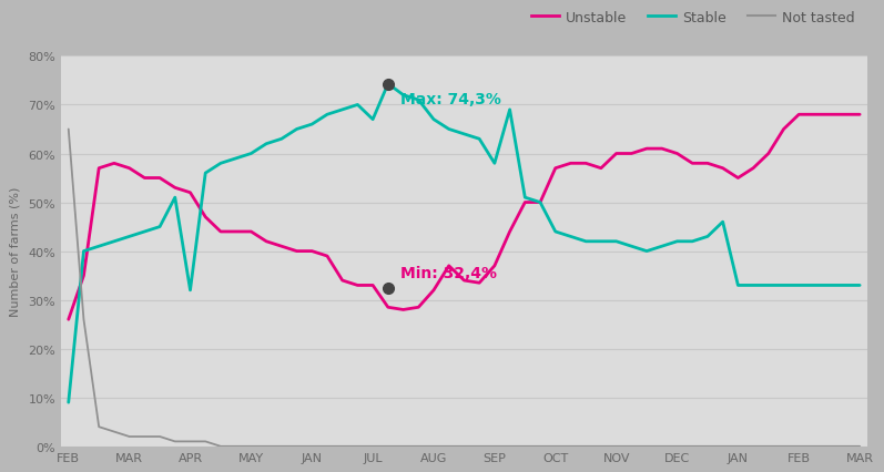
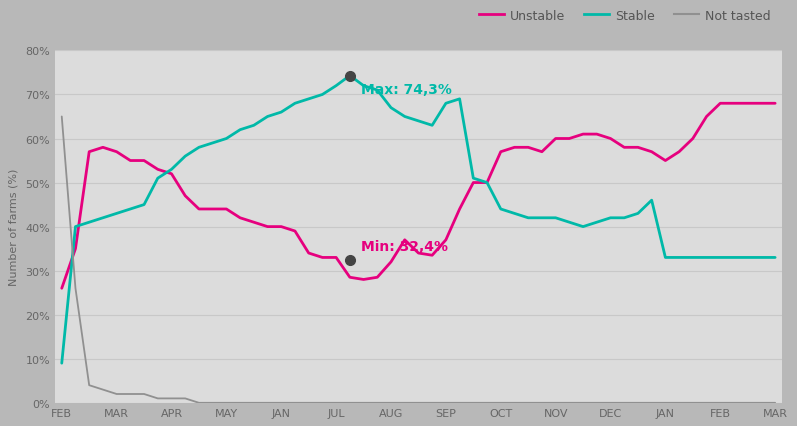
Stable/APR: 32.0% -> 53.0%
Stable/JUL: 67.0% -> 72.0%
Stable/SEP: 58.0% -> 68.0%
